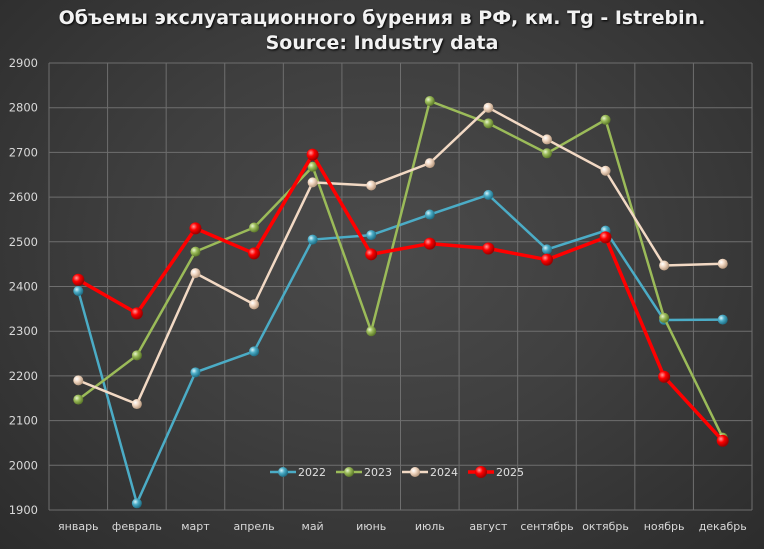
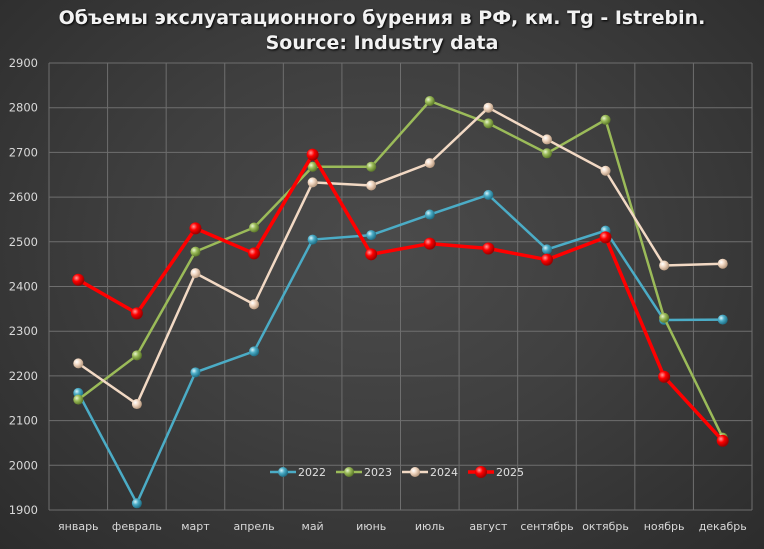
2022/январь: 2390 -> 2160
2024/январь: 2190 -> 2230
2023/июнь: 2300 -> 2670
